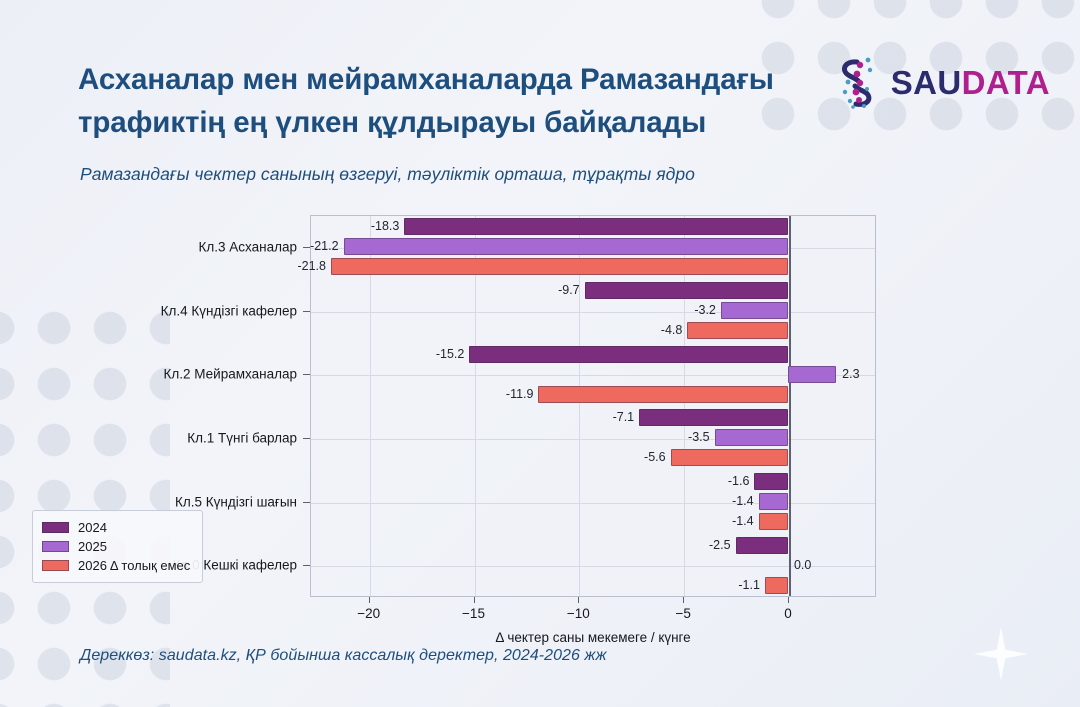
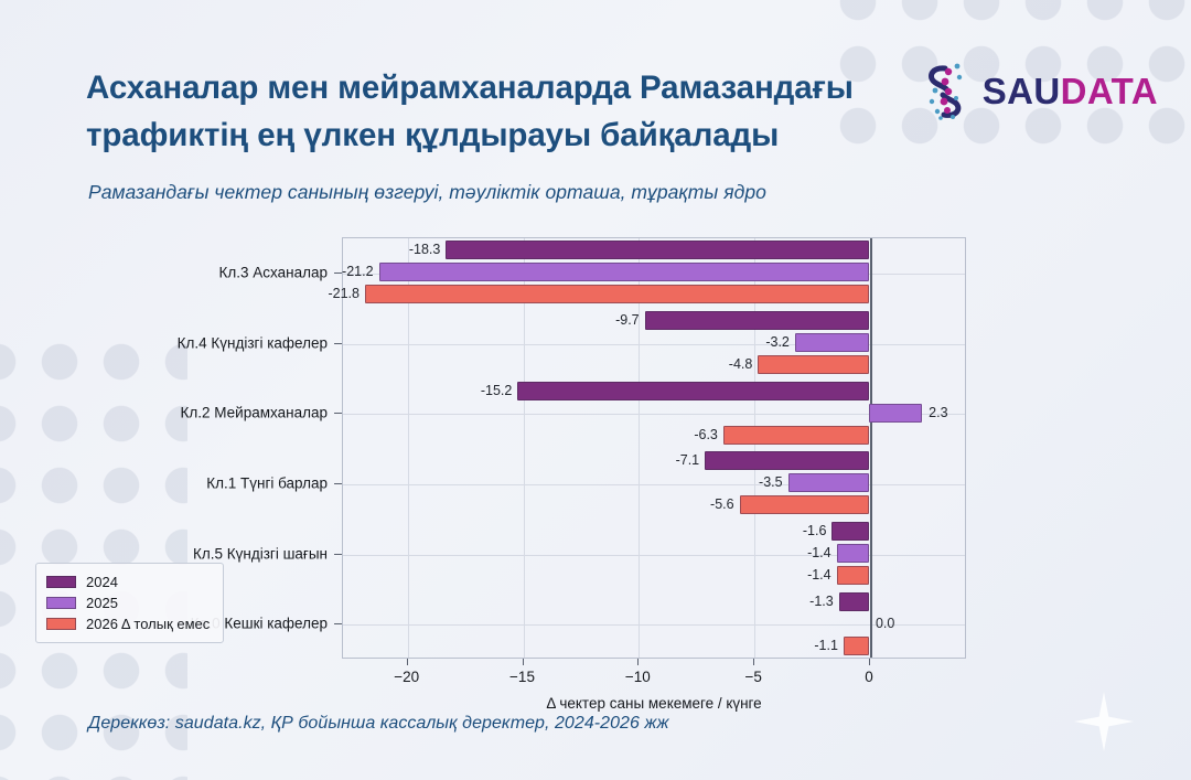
2026 Δ толық емес/Кл.2 Мейрамханалар: -11.9 -> -6.3
2024/Кл.0 Кешкі кафелер: -2.5 -> -1.3
